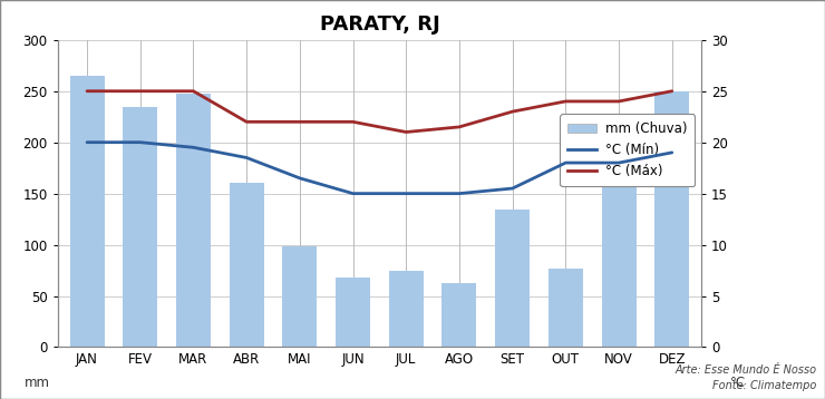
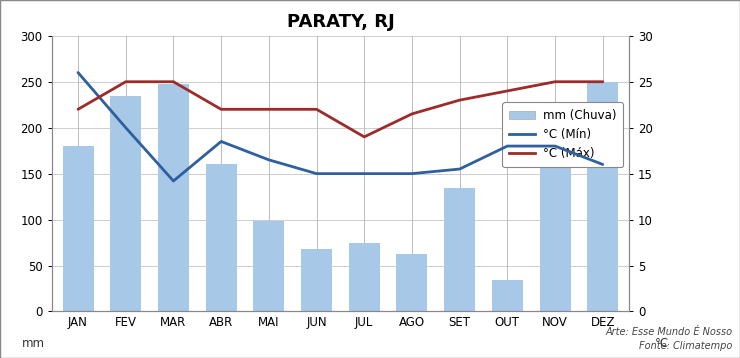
mm (Chuva)/JAN: 265 -> 180
°C (Mín)/JAN: 20.0 -> 26.0
°C (Máx)/JAN: 25.0 -> 22.0
°C (Mín)/MAR: 19.5 -> 14.2
°C (Máx)/JUL: 21.0 -> 19.0
mm (Chuva)/OUT: 77 -> 34
°C (Máx)/NOV: 24.0 -> 25.0
°C (Mín)/DEZ: 19.0 -> 16.0
